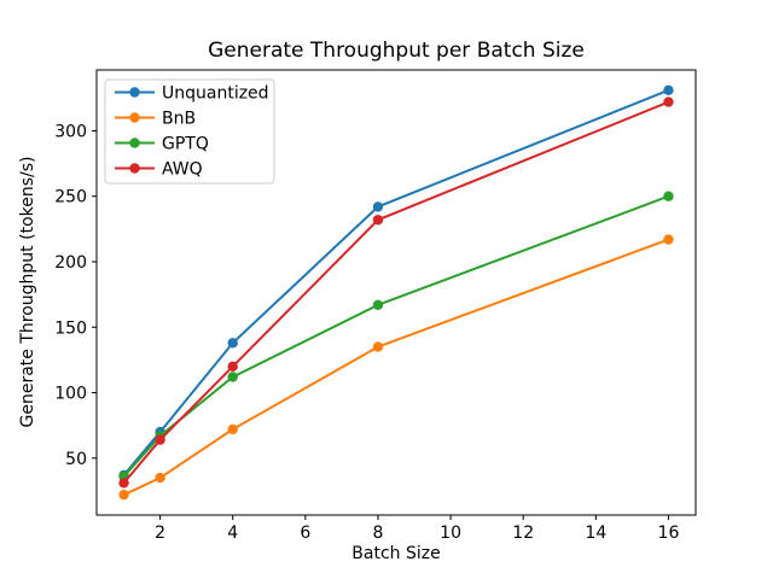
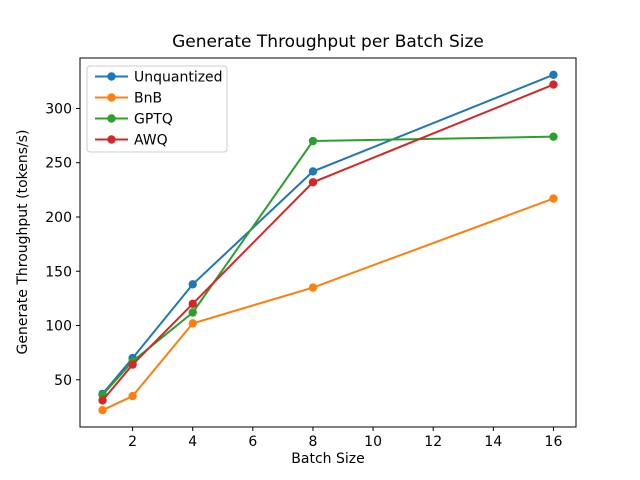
BnB/4: 72 -> 102
GPTQ/8: 167 -> 270
GPTQ/16: 250 -> 274
